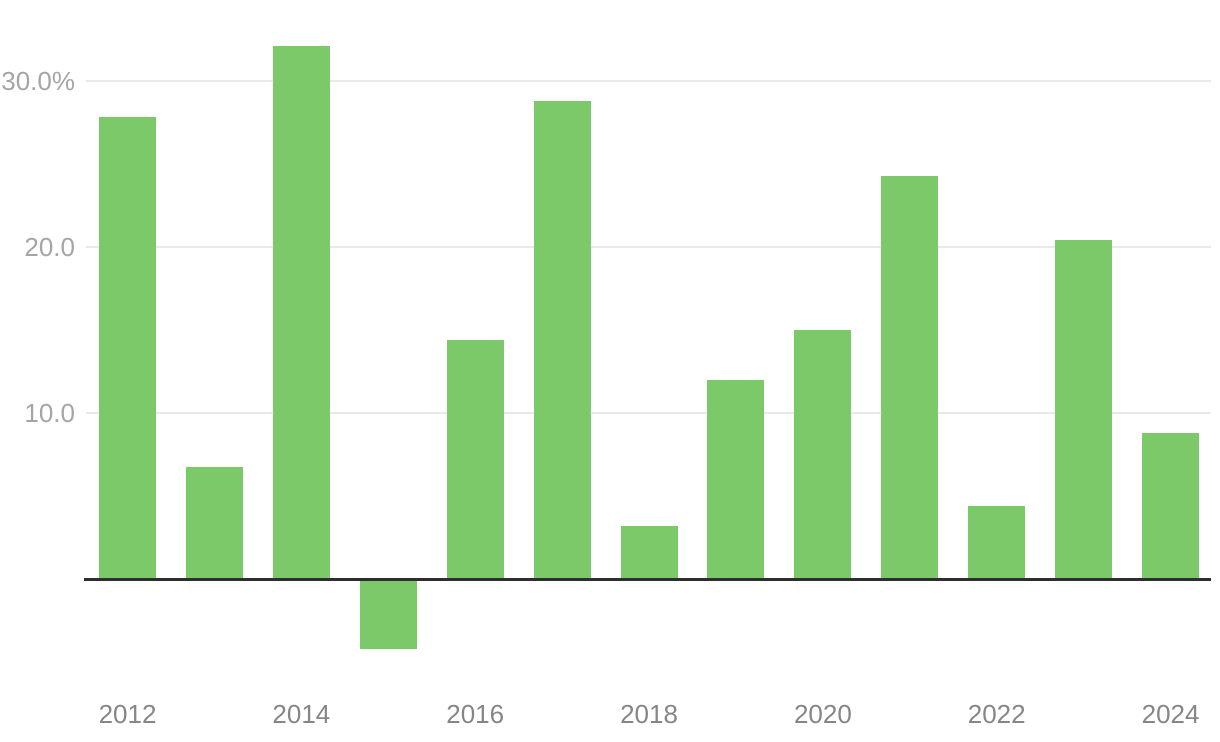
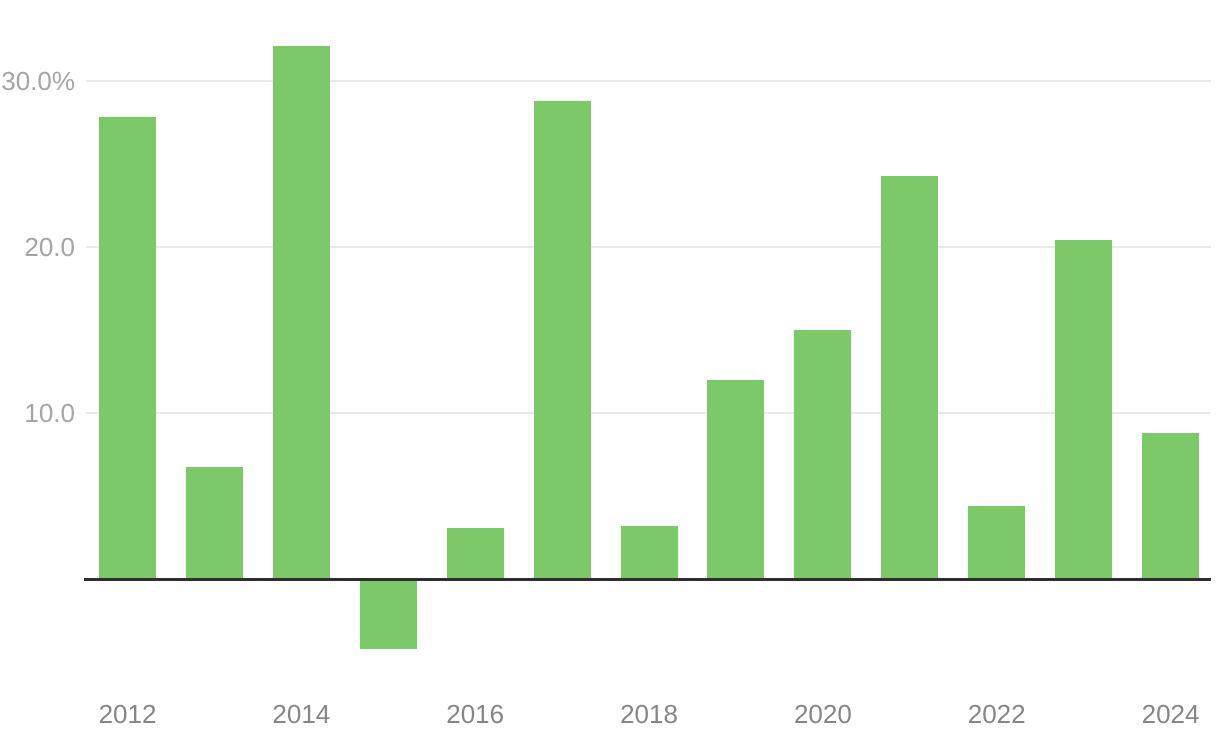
2016: 14.3% -> 3.0%
